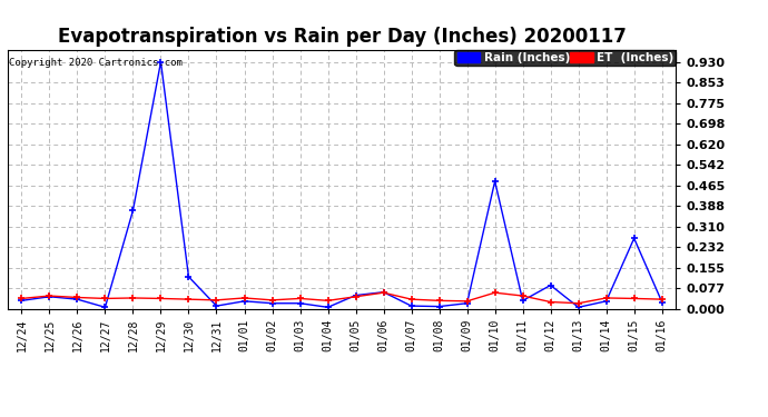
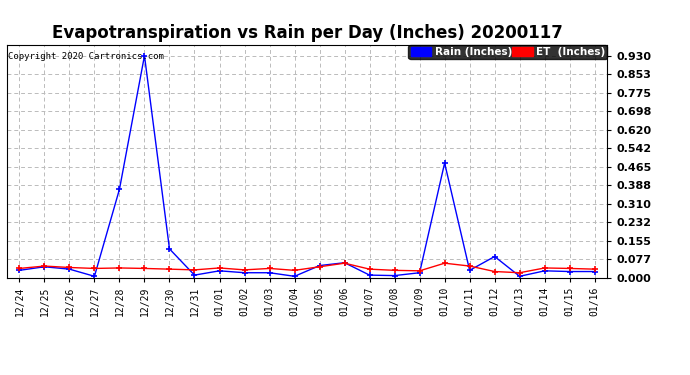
Rain (Inches)/01/15: 0.265 -> 0.025
